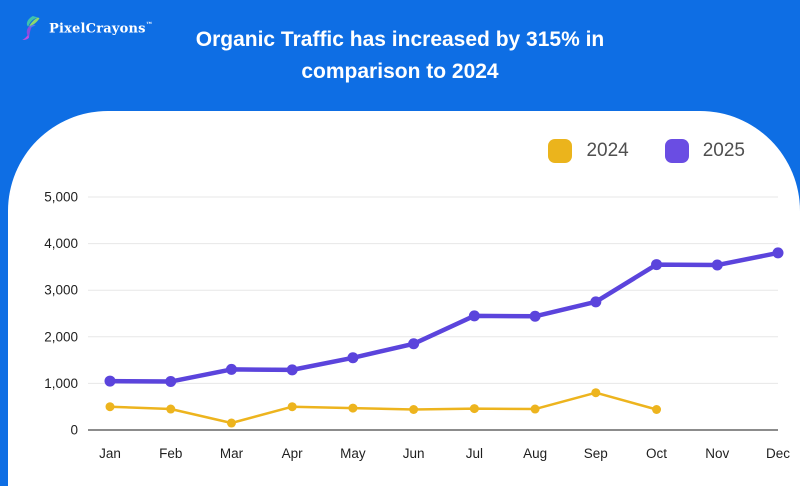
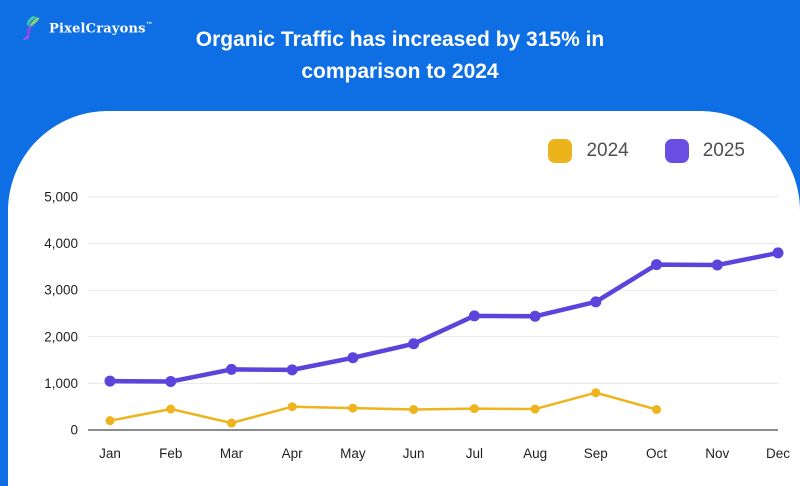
2024/Jan: 500 -> 200
